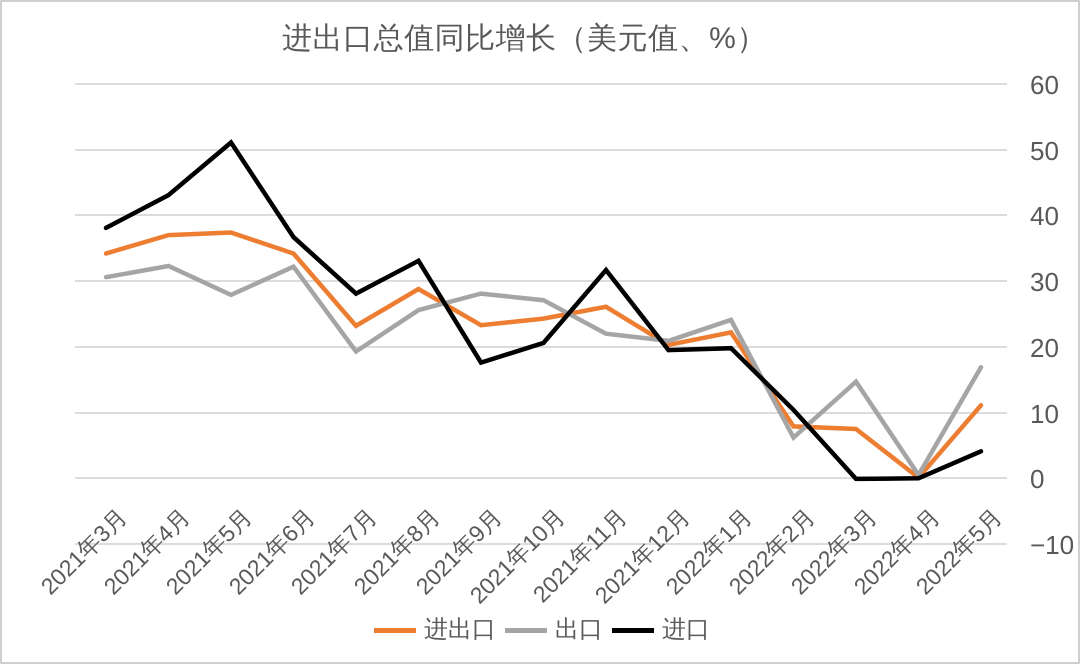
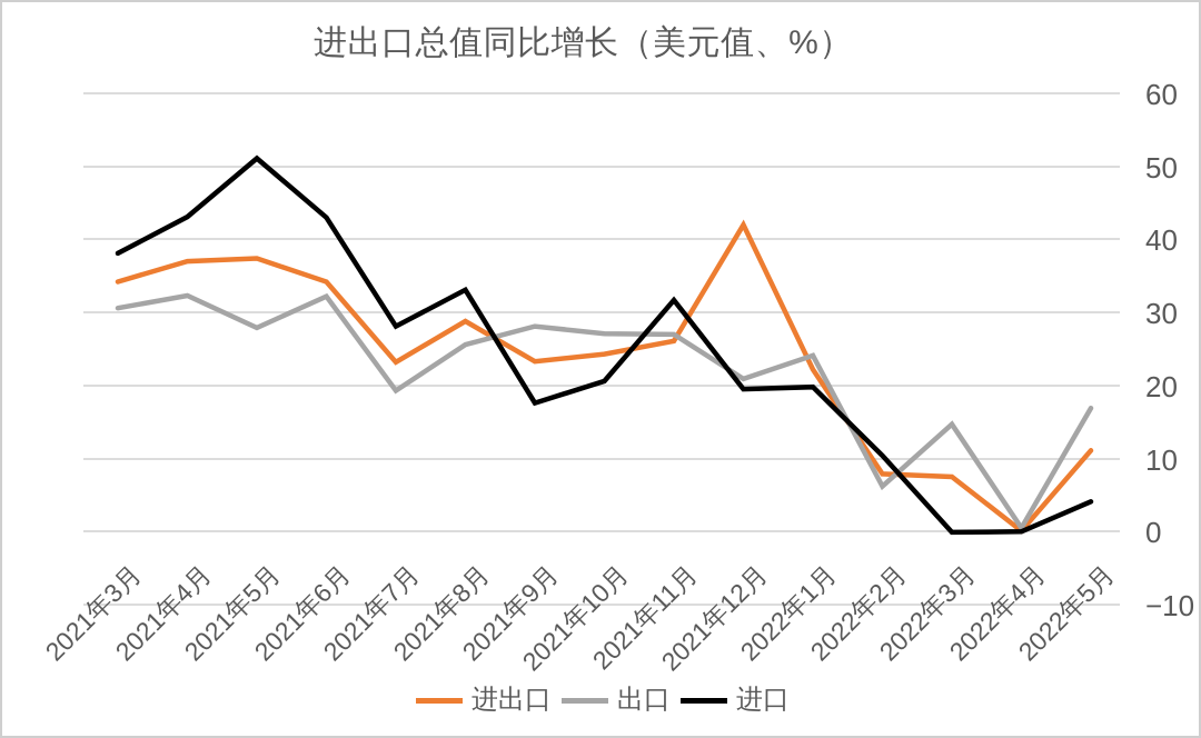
进口/2021年6月: 37 -> 43
出口/2021年11月: 22 -> 27
进出口/2021年12月: 20 -> 42
